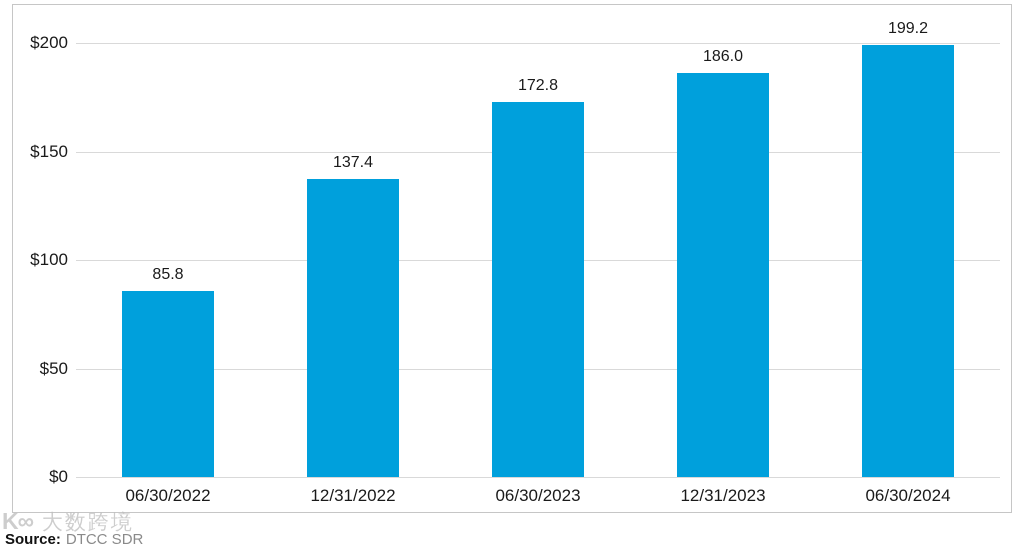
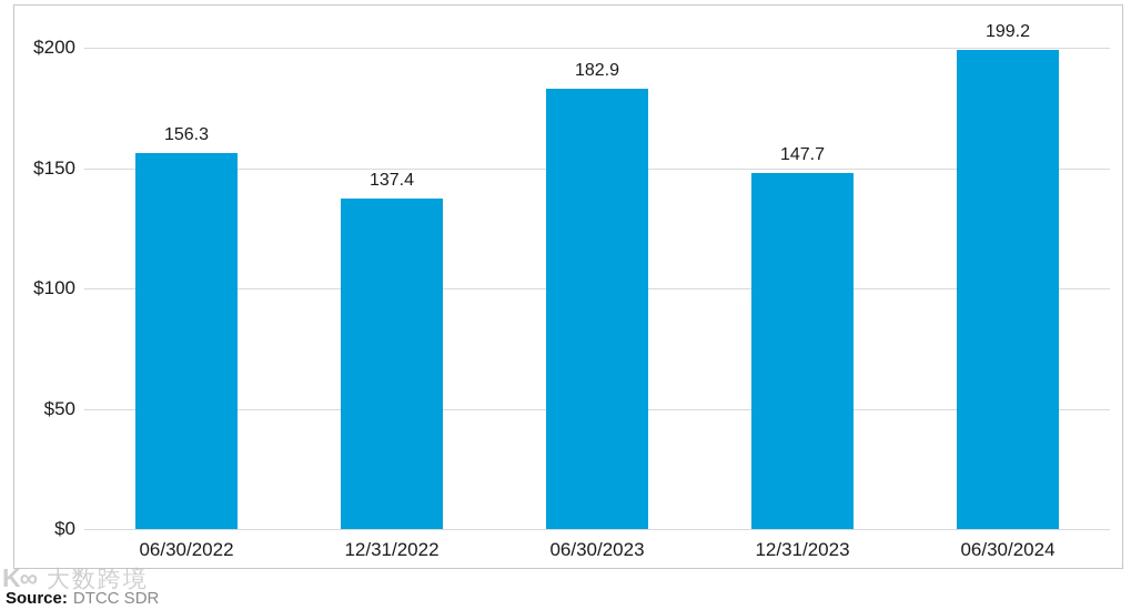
06/30/2022: 85.8 -> 156.3
06/30/2023: 172.8 -> 182.9
12/31/2023: 186.0 -> 147.7
